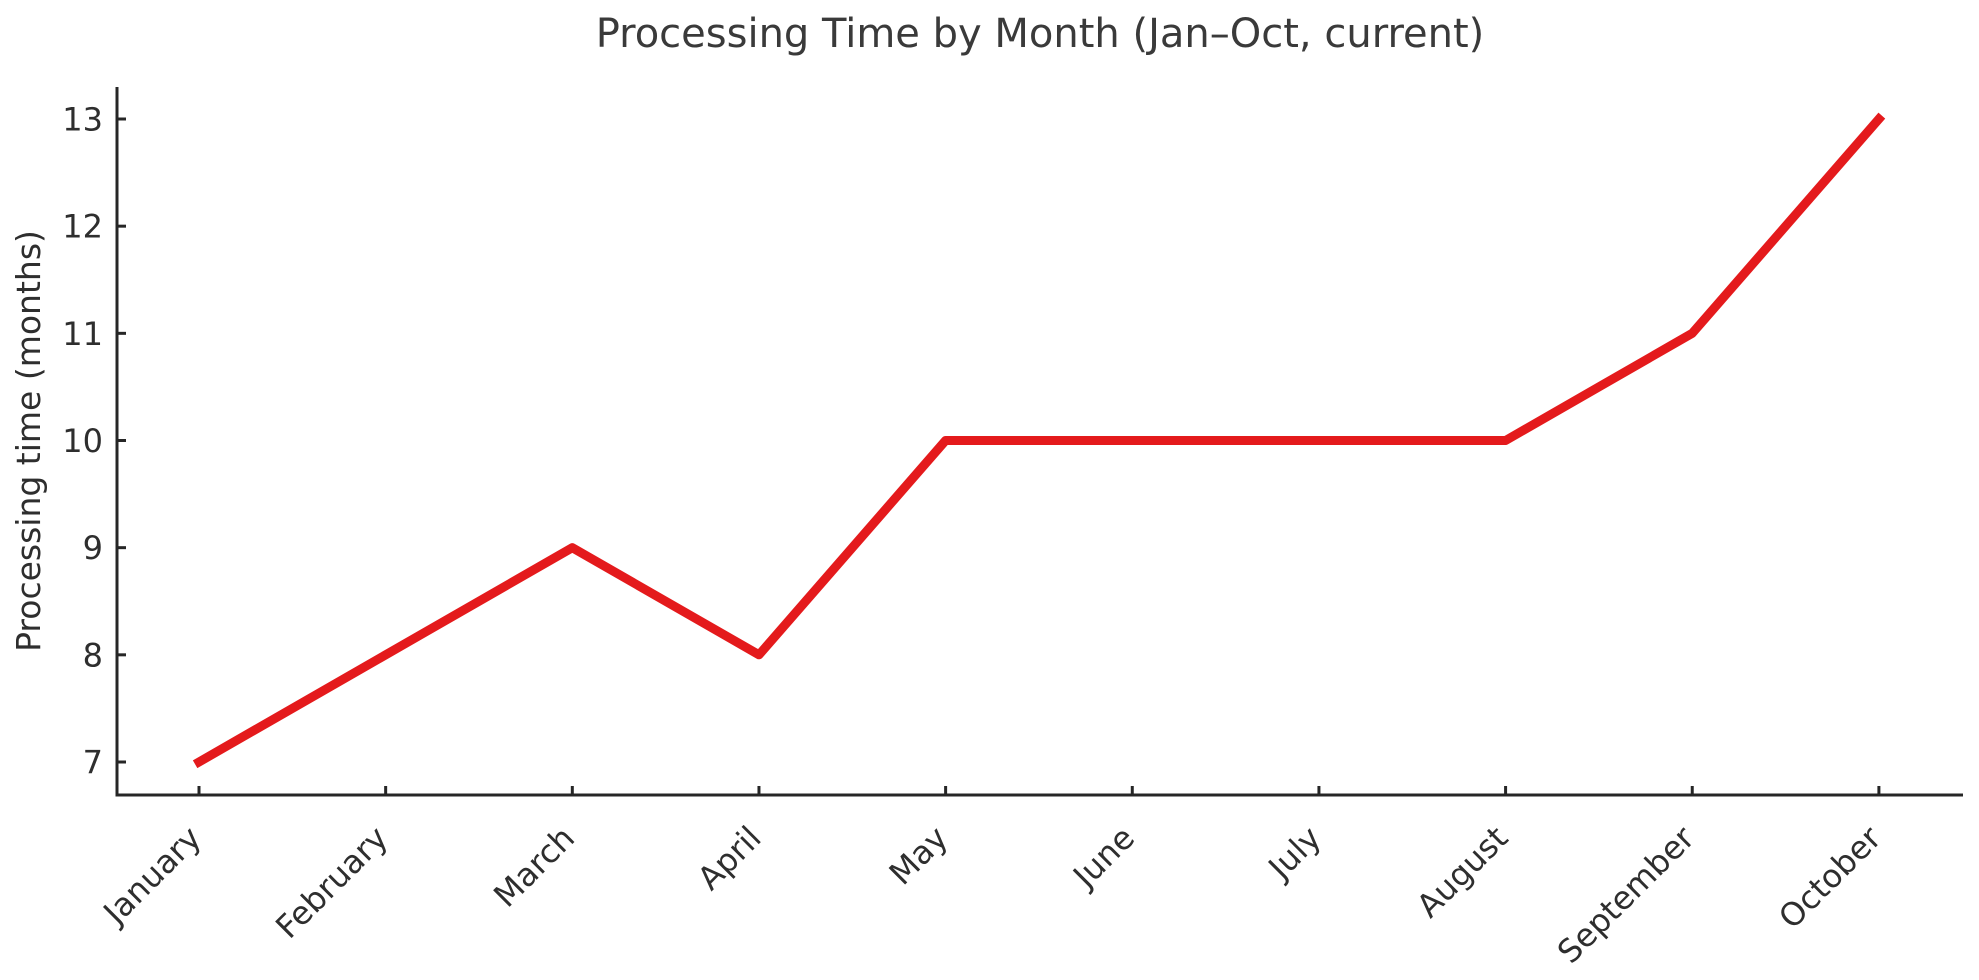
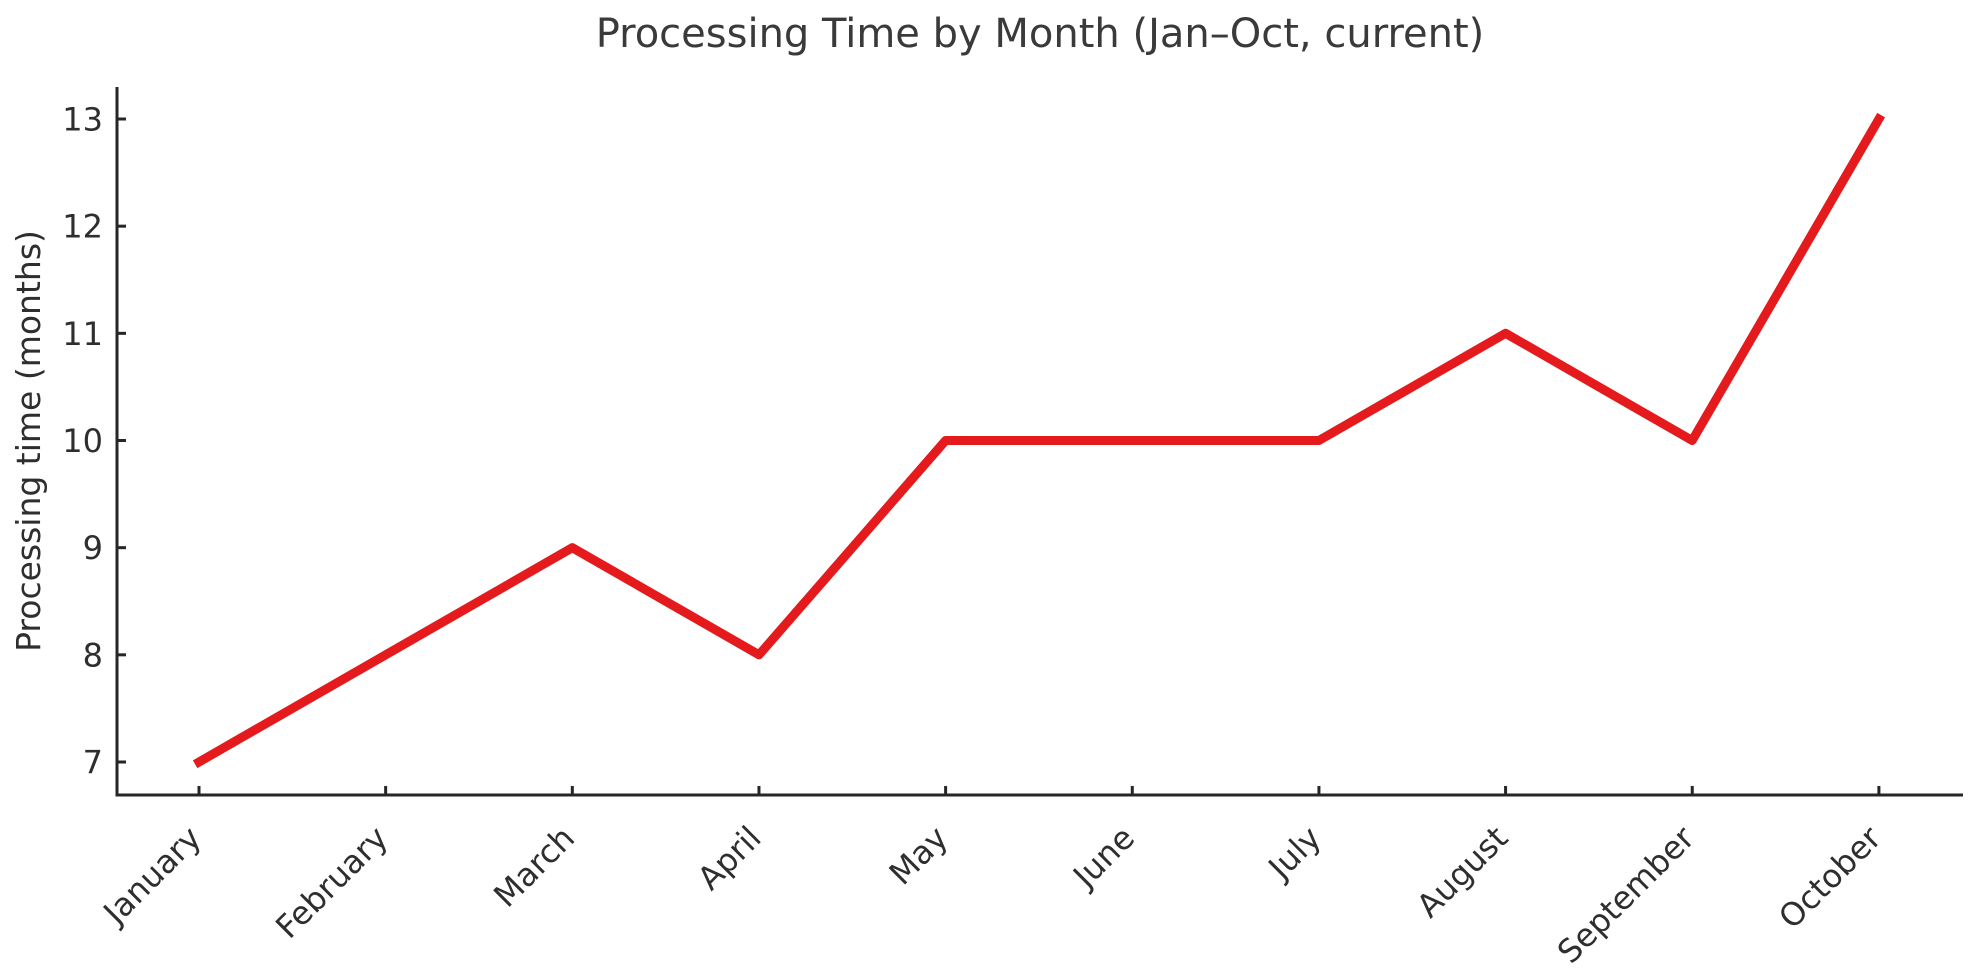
August: 10 -> 11
September: 11 -> 10
